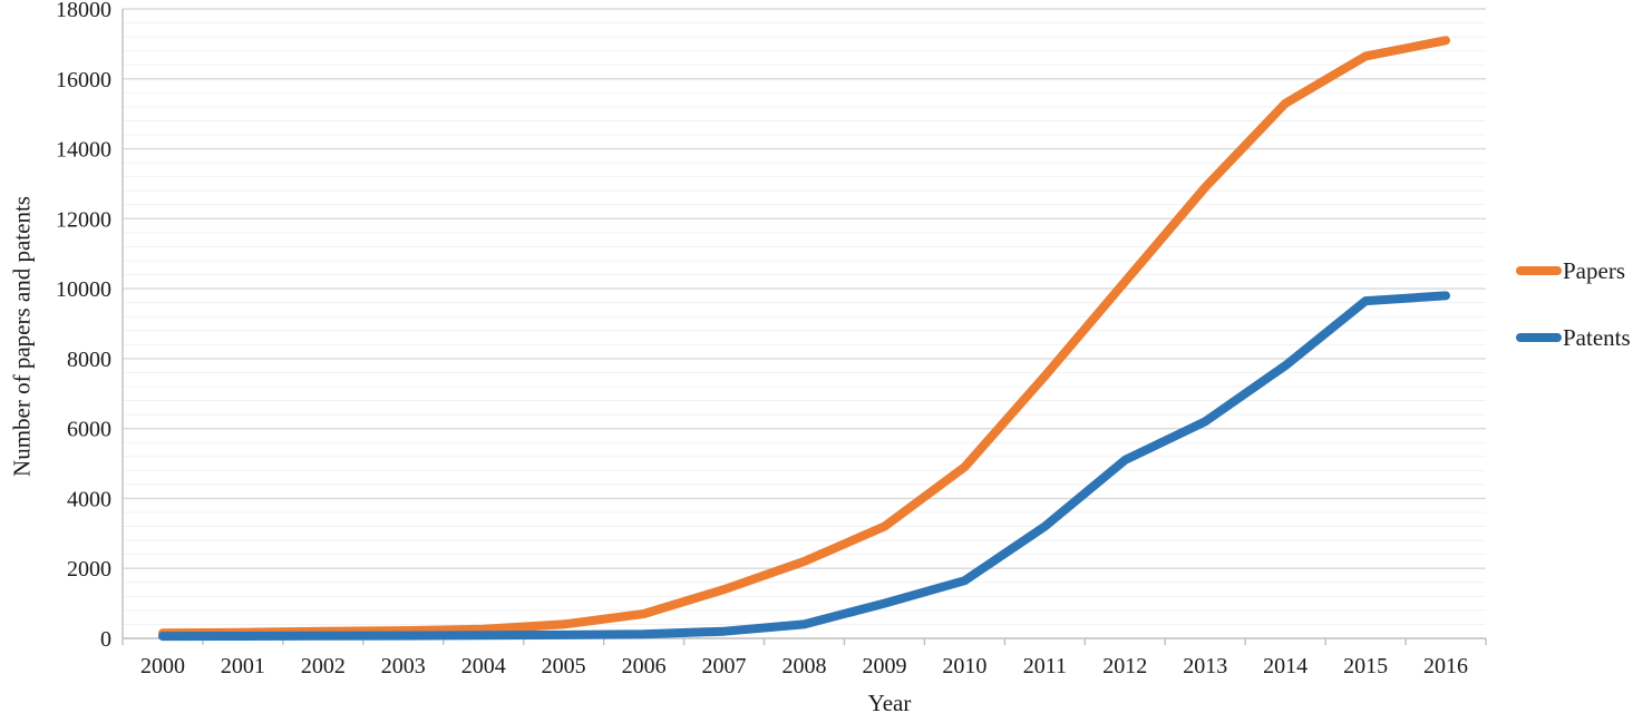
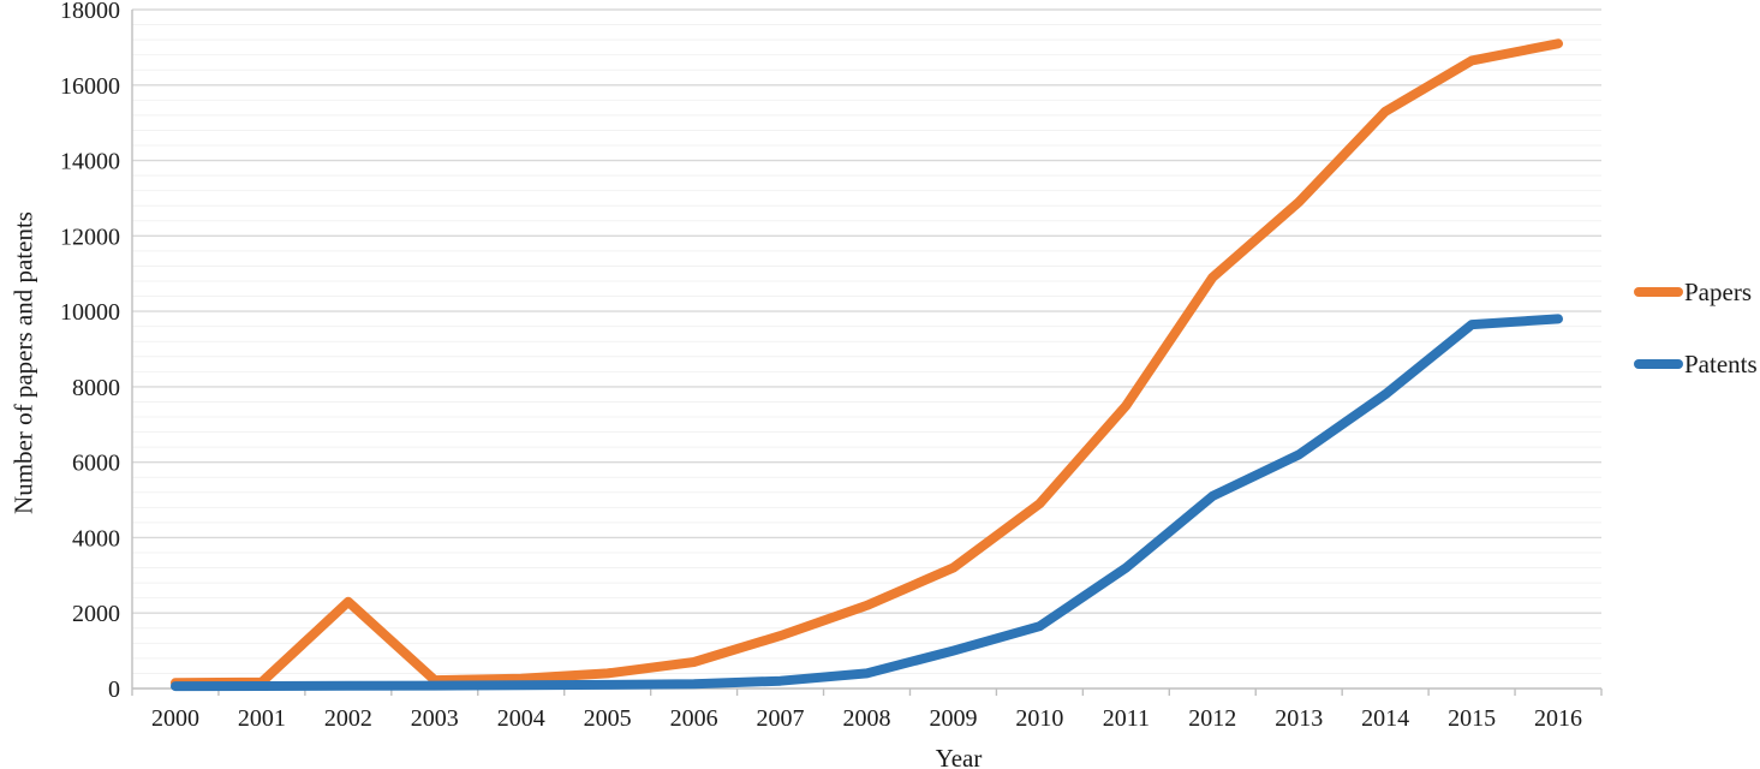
Papers/2002: 200 -> 2300
Papers/2012: 10200 -> 10900
